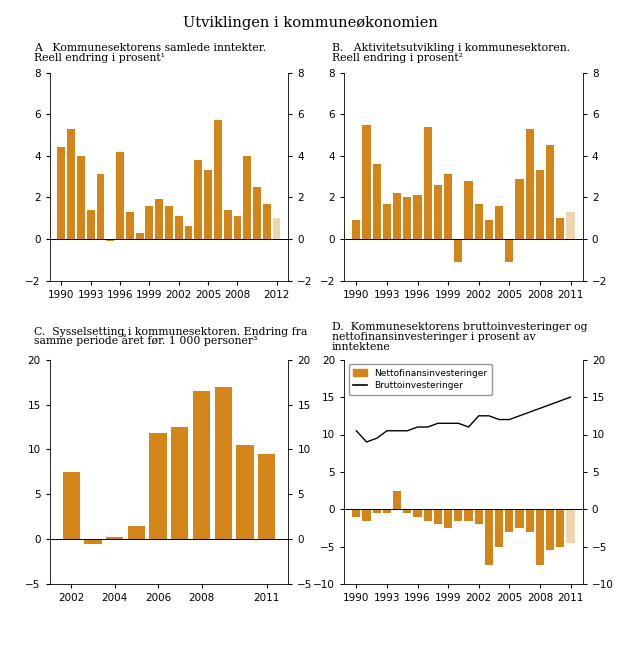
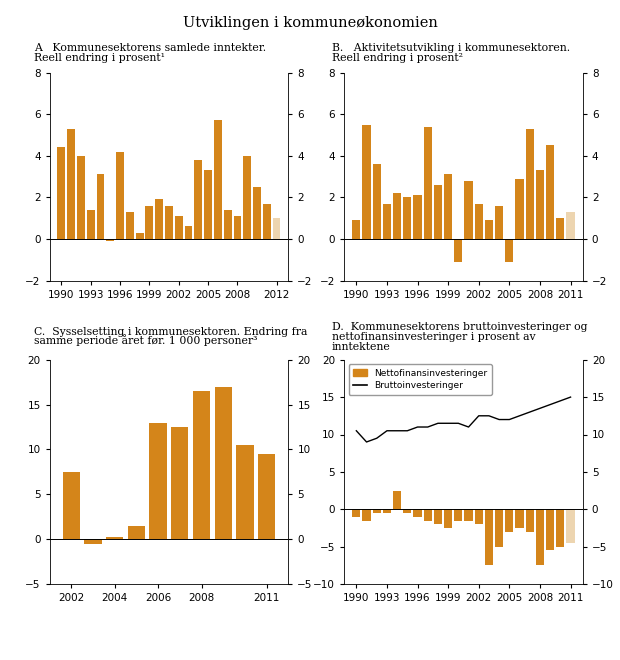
2006: 11.8 -> 13.0
